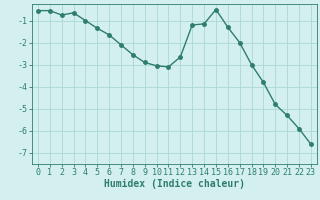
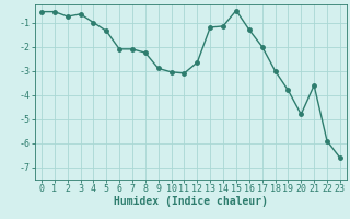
6: -1.65 -> -2.10
8: -2.55 -> -2.25
21: -5.30 -> -3.60
